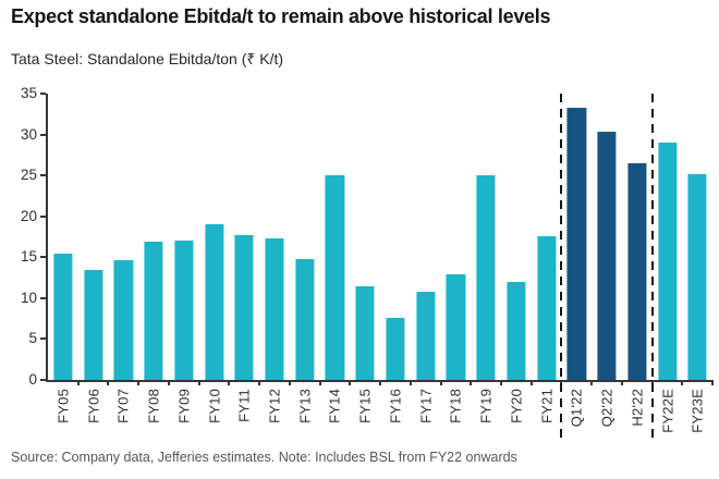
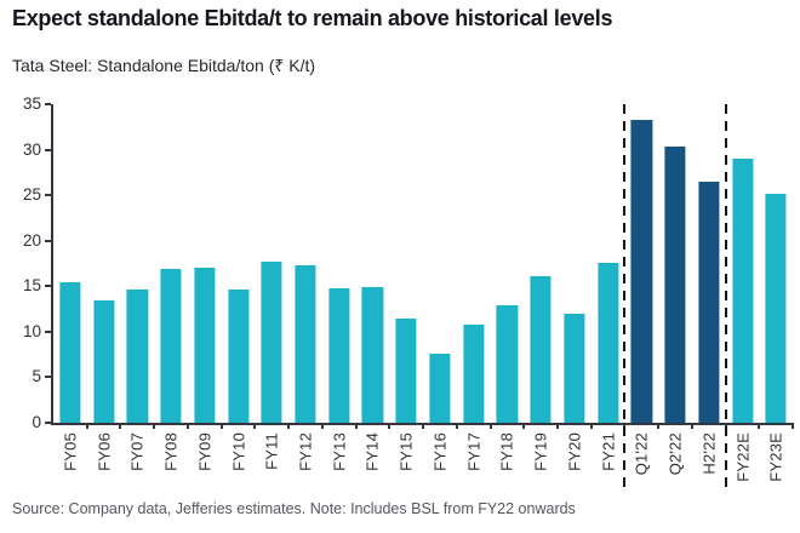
FY10: 19 -> 15
FY14: 25 -> 15
FY19: 25 -> 16
